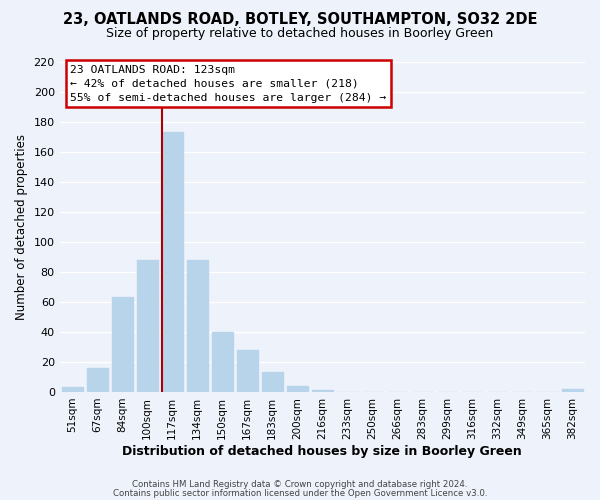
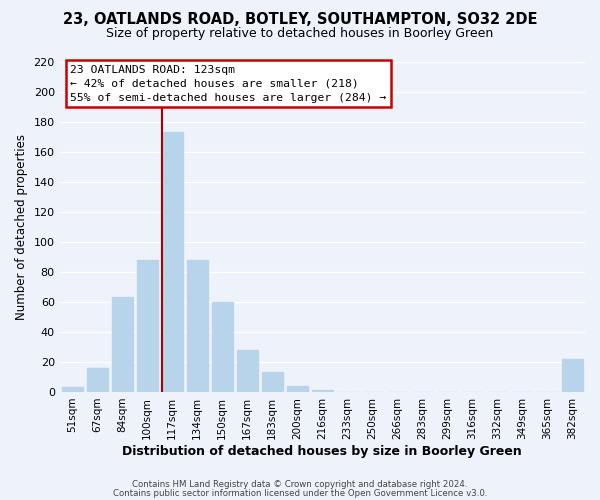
150sqm: 40 -> 60
382sqm: 2 -> 22
